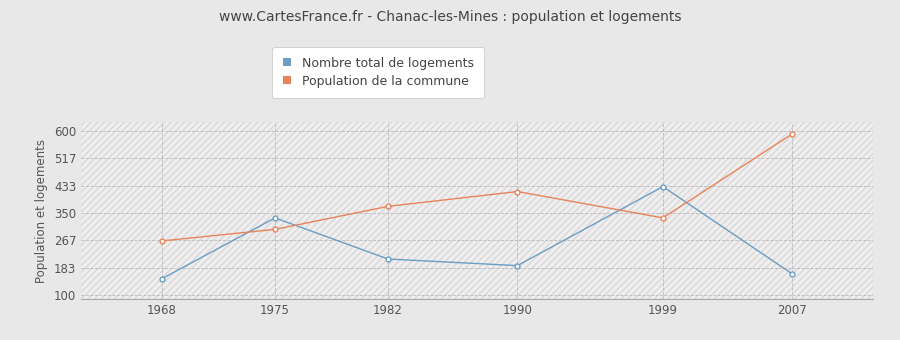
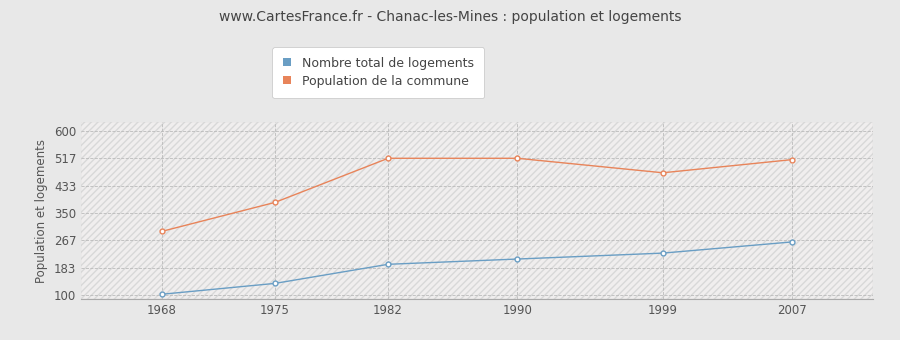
Nombre total de logements/1968: 150 -> 103
Population de la commune/1968: 265 -> 294
Nombre total de logements/1975: 335 -> 136
Population de la commune/1975: 300 -> 382
Nombre total de logements/1982: 210 -> 194
Population de la commune/1982: 370 -> 516
Nombre total de logements/1990: 190 -> 210
Population de la commune/1990: 415 -> 516
Nombre total de logements/1999: 430 -> 228
Population de la commune/1999: 335 -> 472
Nombre total de logements/2007: 165 -> 262
Population de la commune/2007: 590 -> 512
